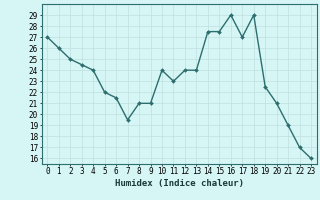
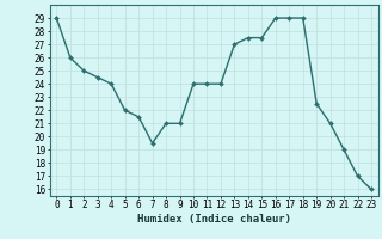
0: 27.0 -> 29.0
11: 23.0 -> 24.0
13: 24.0 -> 27.0
17: 27.0 -> 29.0
